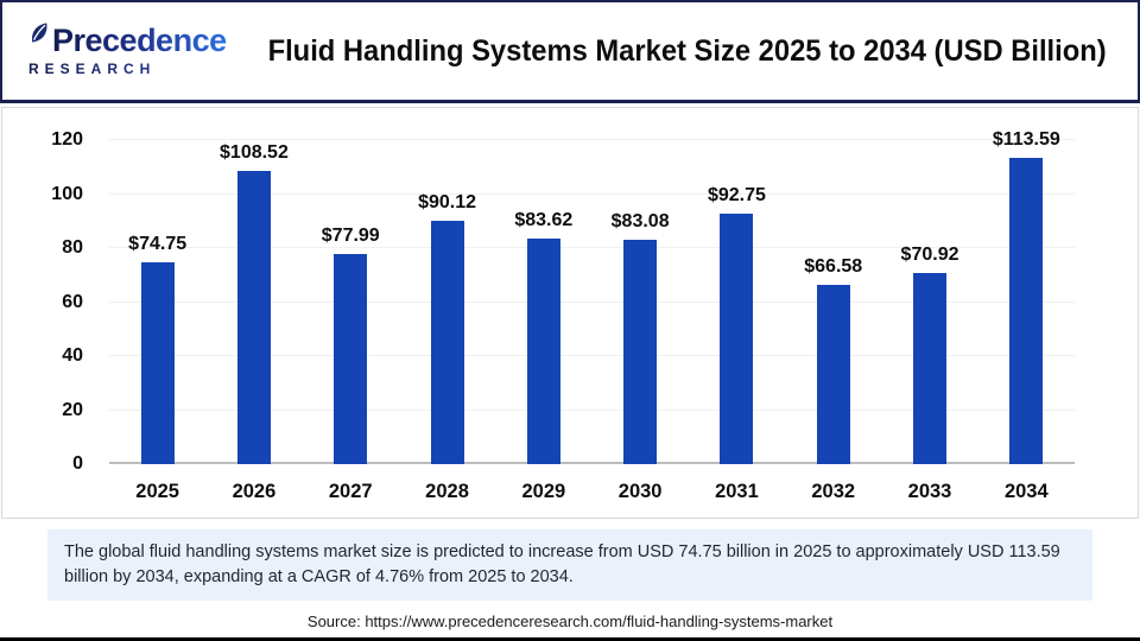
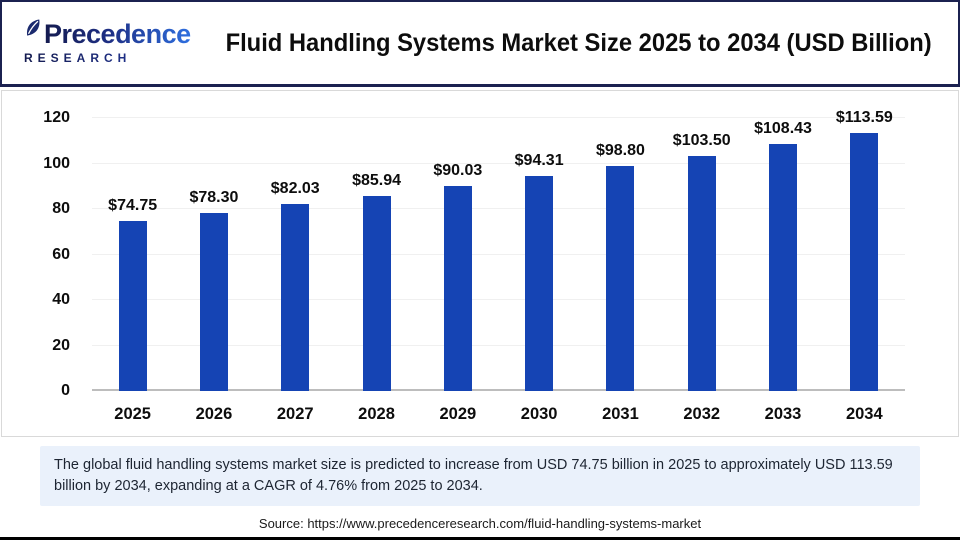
2026: $108.52 -> $78.30
2027: $77.99 -> $82.03
2028: $90.12 -> $85.94
2029: $83.62 -> $90.03
2030: $83.08 -> $94.31
2031: $92.75 -> $98.80
2032: $66.58 -> $103.50
2033: $70.92 -> $108.43
